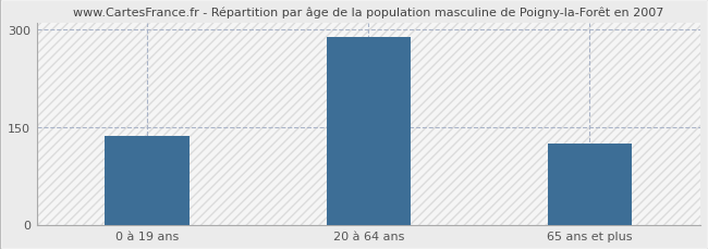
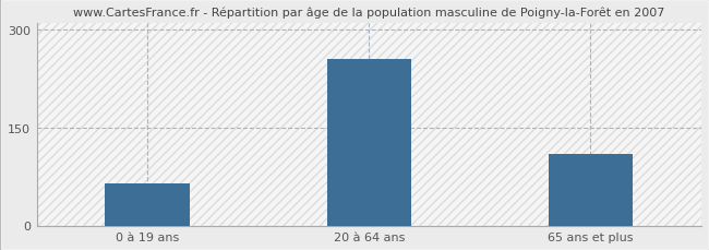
0 à 19 ans: 137 -> 64
20 à 64 ans: 289 -> 256
65 ans et plus: 124 -> 110
